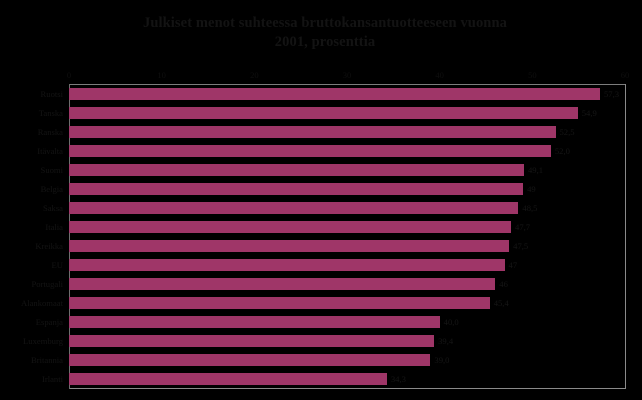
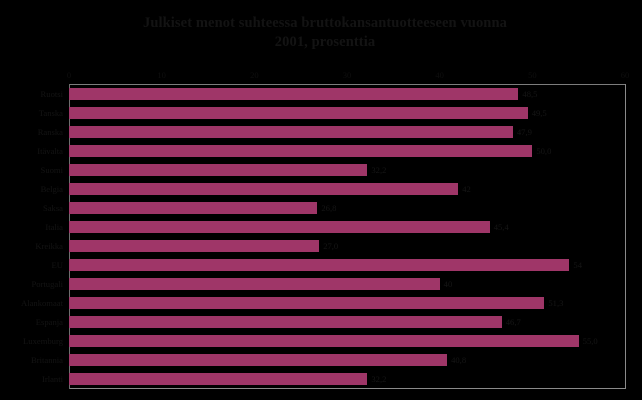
Ruotsi: 57,3 -> 48,5
Tanska: 54,9 -> 49,5
Ranska: 52,5 -> 47,9
Itävalta: 52,0 -> 50,0
Suomi: 49,1 -> 32,2
Belgia: 49 -> 42
Saksa: 48,5 -> 26,8
Italia: 47,7 -> 45,4
Kreikka: 47,5 -> 27,0
EU: 47 -> 54
Portugali: 46 -> 40
Alankomaat: 45,4 -> 51,3
Espanja: 40,0 -> 46,7
Luxemburg: 39,4 -> 55,0
Britannia: 39,0 -> 40,8
Irlanti: 34,3 -> 32,2
